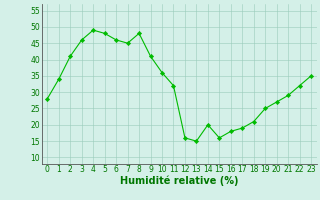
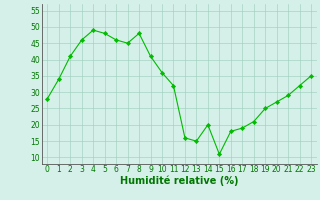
15: 16 -> 11
